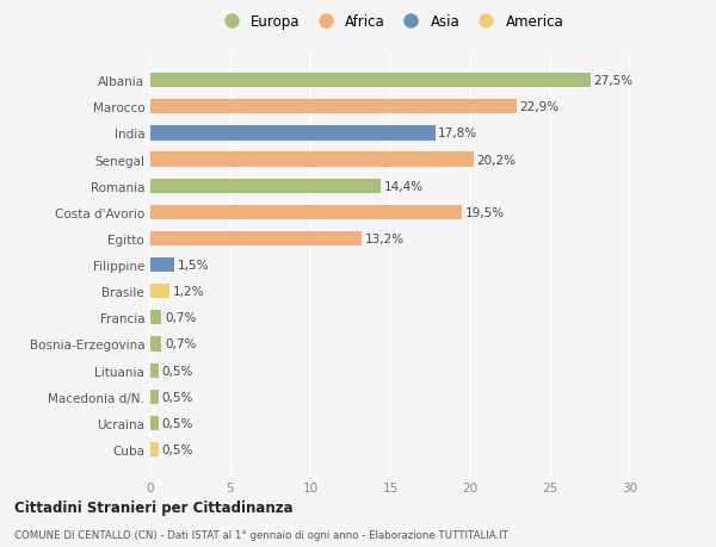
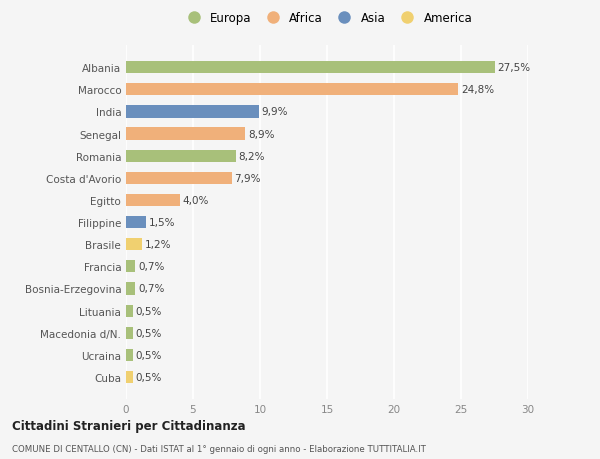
Marocco: 22,9% -> 24,8%
India: 17,8% -> 9,9%
Senegal: 20,2% -> 8,9%
Romania: 14,4% -> 8,2%
Costa d'Avorio: 19,5% -> 7,9%
Egitto: 13,2% -> 4,0%
